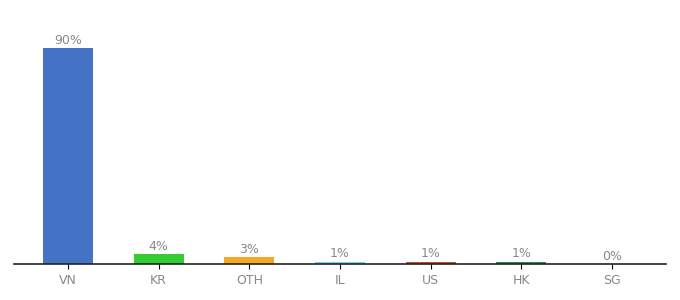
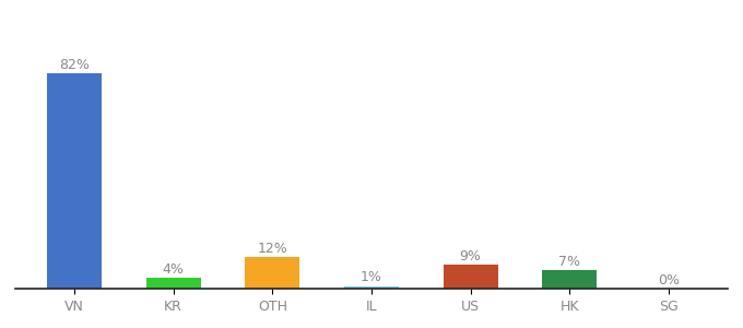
VN: 90% -> 82%
OTH: 3% -> 12%
US: 1% -> 9%
HK: 1% -> 7%
